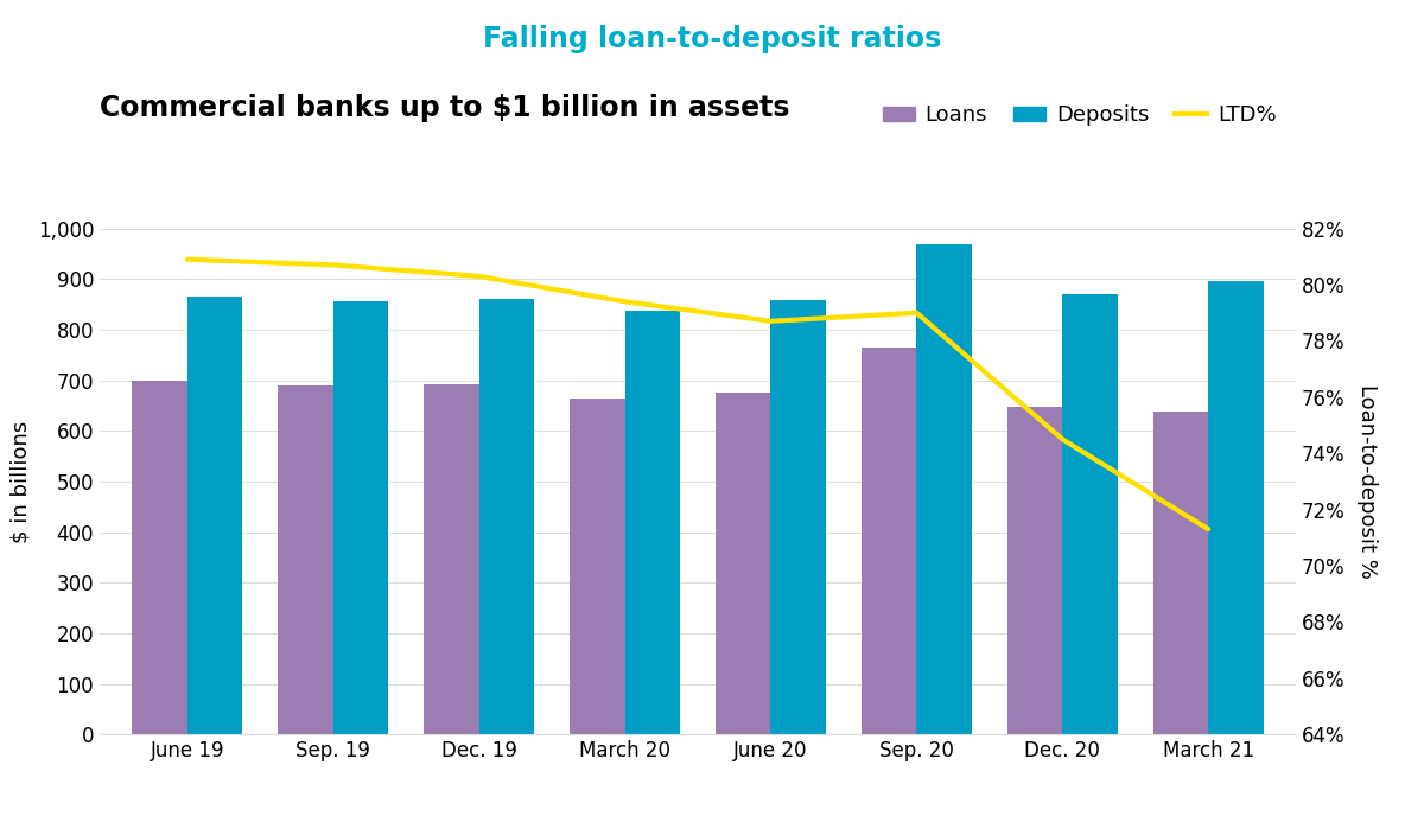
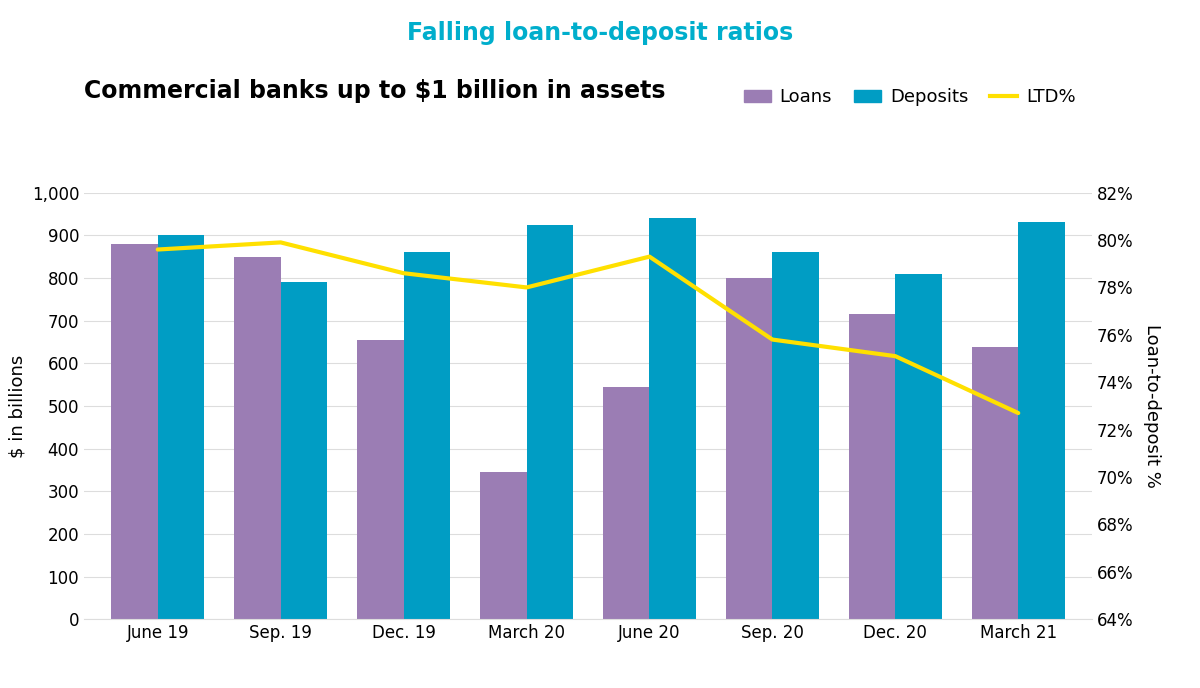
Loans/June 19: 700 -> 880
LTD%/June 19: 80.9% -> 79.6%
Deposits/June 19: 865 -> 900
Loans/Sep. 19: 690 -> 850
LTD%/Sep. 19: 80.7% -> 79.9%
Deposits/Sep. 19: 855 -> 790
Loans/Dec. 19: 692 -> 655
LTD%/Dec. 19: 80.3% -> 78.6%
Loans/March 20: 665 -> 345
LTD%/March 20: 79.4% -> 78.0%
Deposits/March 20: 838 -> 925
Loans/June 20: 675 -> 545
LTD%/June 20: 78.7% -> 79.3%
Deposits/June 20: 858 -> 940
Loans/Sep. 20: 765 -> 800
LTD%/Sep. 20: 79.0% -> 75.8%
Deposits/Sep. 20: 968 -> 860
Loans/Dec. 20: 648 -> 715
LTD%/Dec. 20: 74.5% -> 75.1%
Deposits/Dec. 20: 870 -> 810
LTD%/March 21: 71.3% -> 72.7%
Deposits/March 21: 895 -> 930
